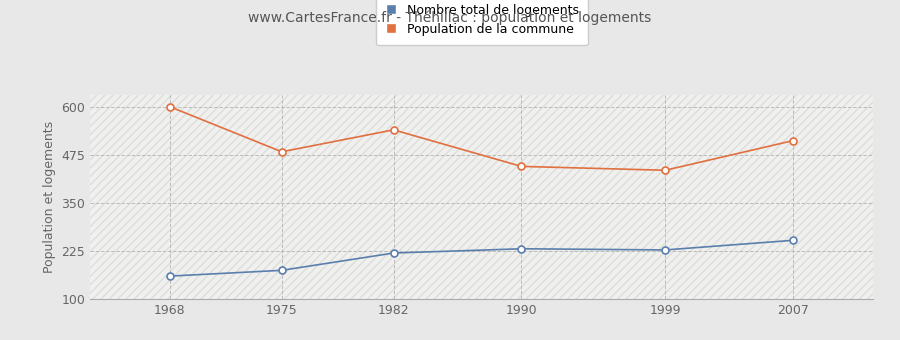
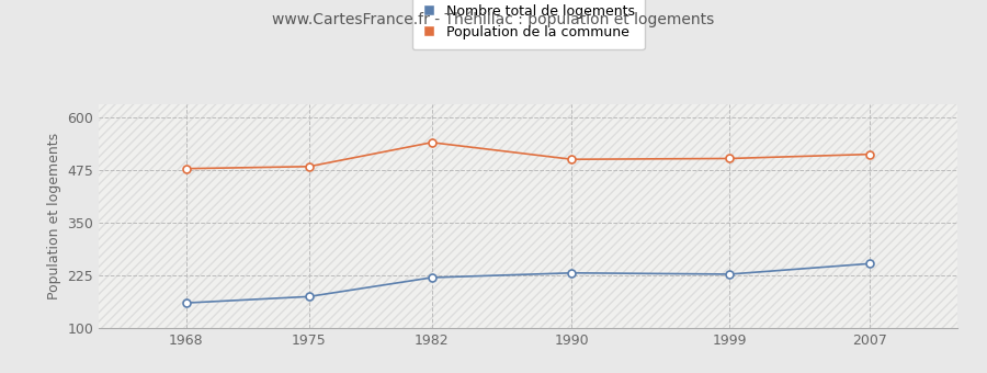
Population de la commune/1968: 600 -> 478
Population de la commune/1990: 445 -> 500
Population de la commune/1999: 435 -> 502
